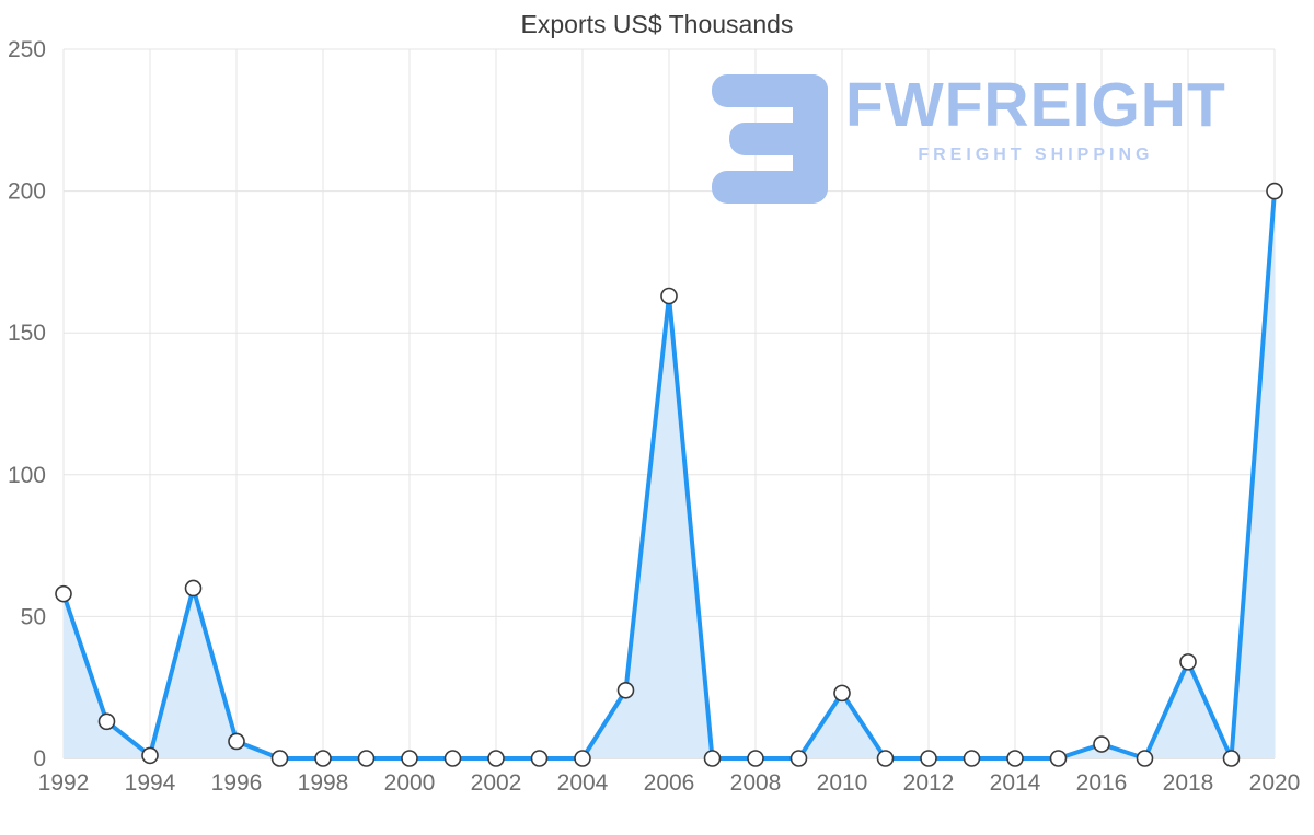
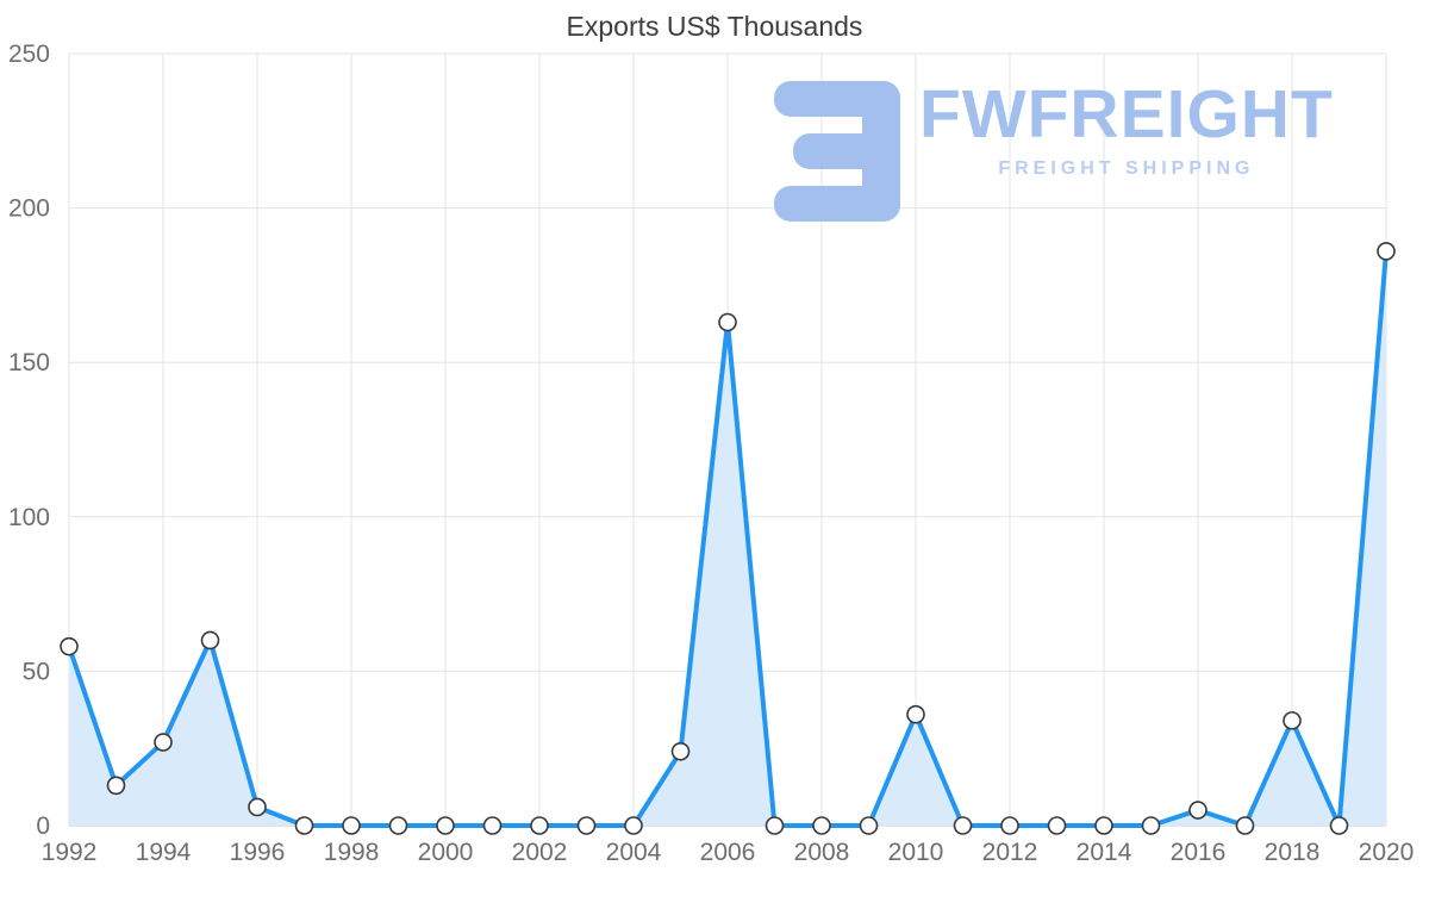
1994: 1 -> 27
2010: 23 -> 36
2020: 200 -> 186
